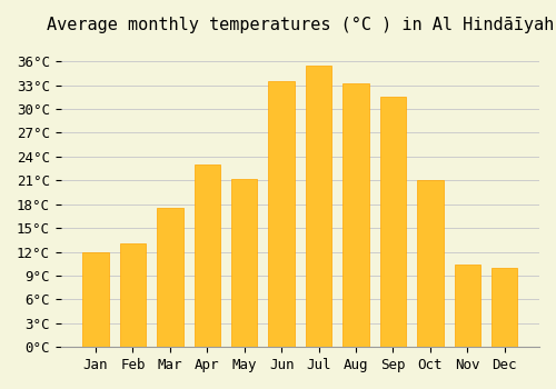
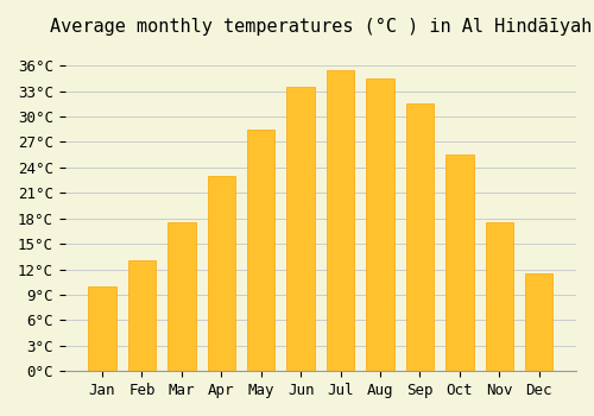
Jan: 12.0°C -> 10.0°C
May: 21.2°C -> 28.5°C
Aug: 33.2°C -> 34.5°C
Oct: 21.0°C -> 25.5°C
Nov: 10.4°C -> 17.5°C
Dec: 10.0°C -> 11.5°C
